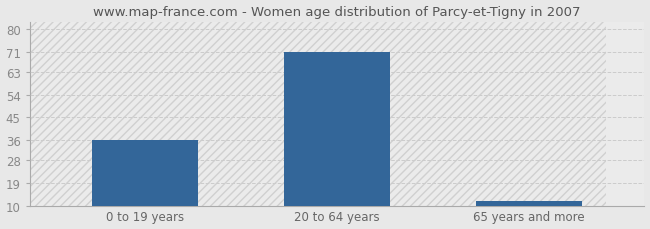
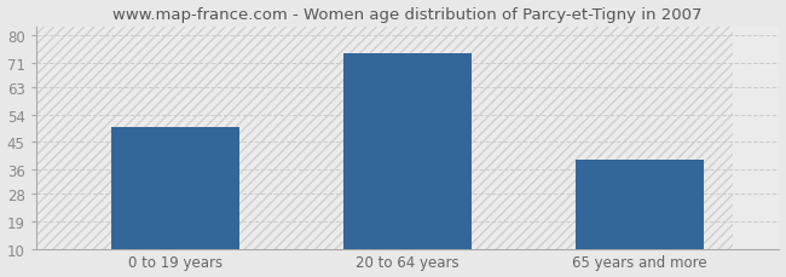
0 to 19 years: 36 -> 50
20 to 64 years: 71 -> 74
65 years and more: 12 -> 39
